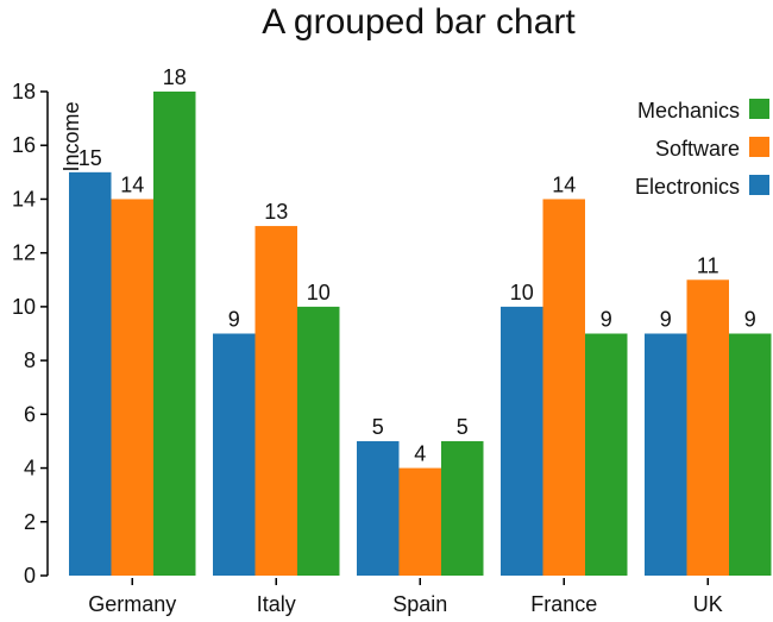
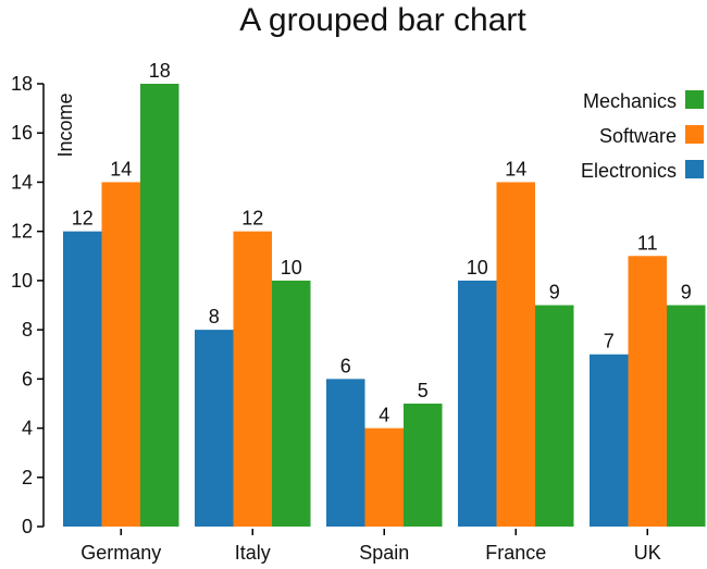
Electronics/Germany: 15 -> 12
Electronics/Italy: 9 -> 8
Software/Italy: 13 -> 12
Electronics/Spain: 5 -> 6
Electronics/UK: 9 -> 7
